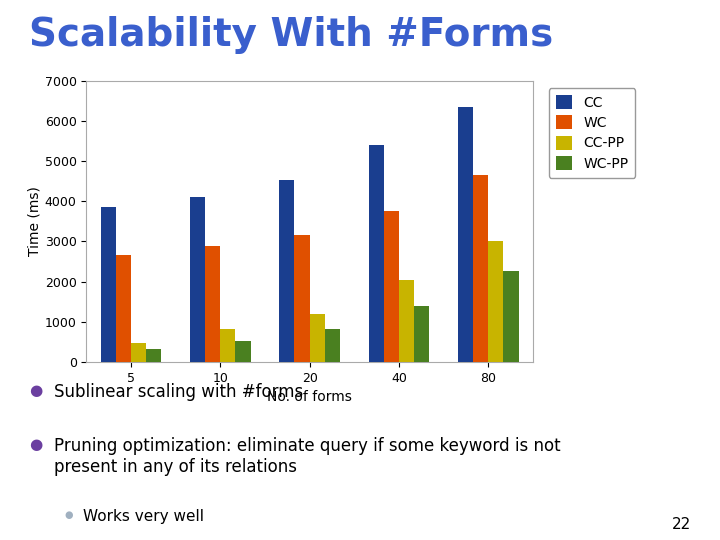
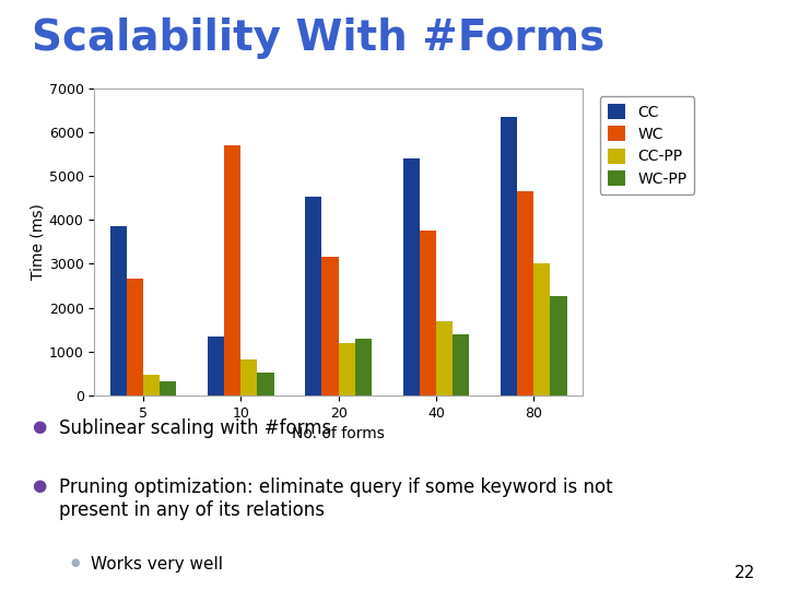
CC/10: 4100 -> 1350
WC/10: 2880 -> 5700
WC-PP/20: 820 -> 1300
CC-PP/40: 2050 -> 1700
